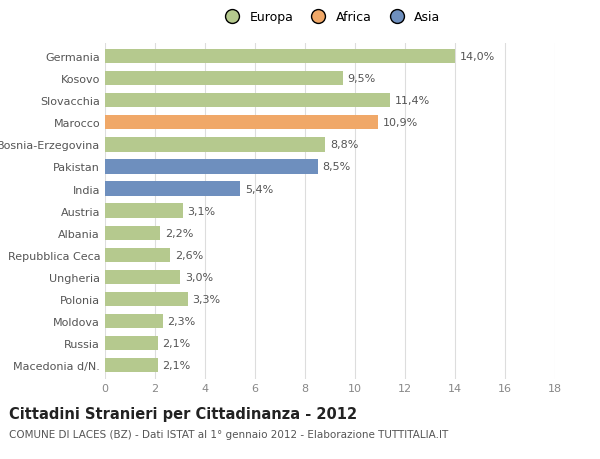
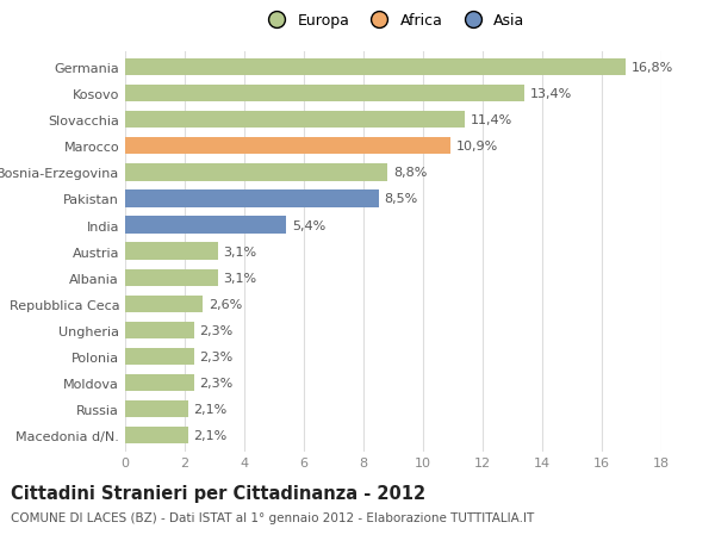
Germania: 14,0% -> 16,8%
Kosovo: 9,5% -> 13,4%
Albania: 2,2% -> 3,1%
Ungheria: 3,0% -> 2,3%
Polonia: 3,3% -> 2,3%
